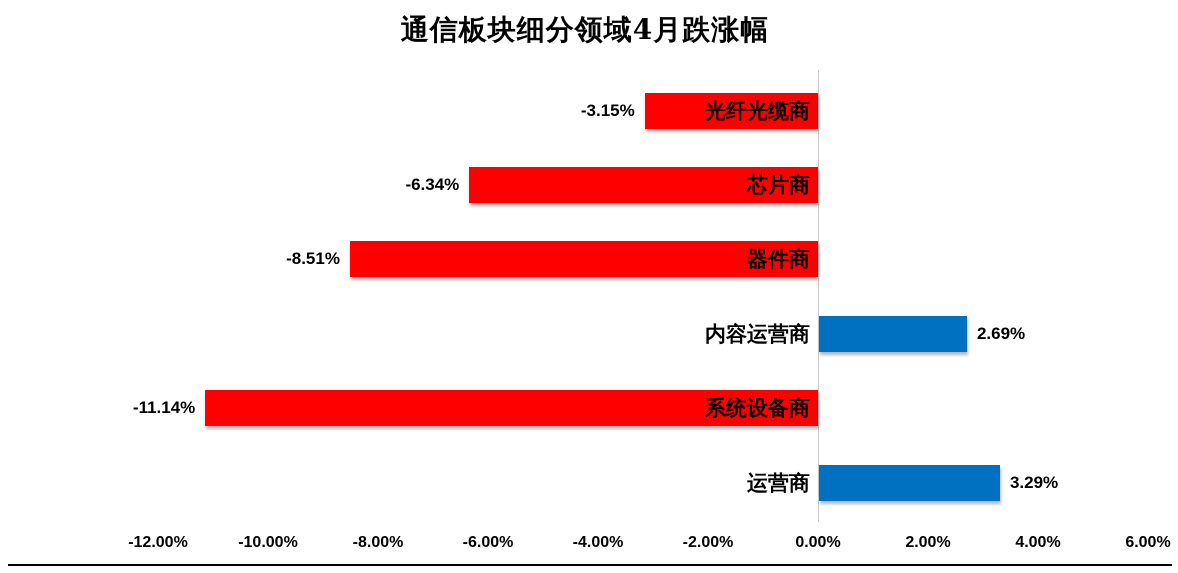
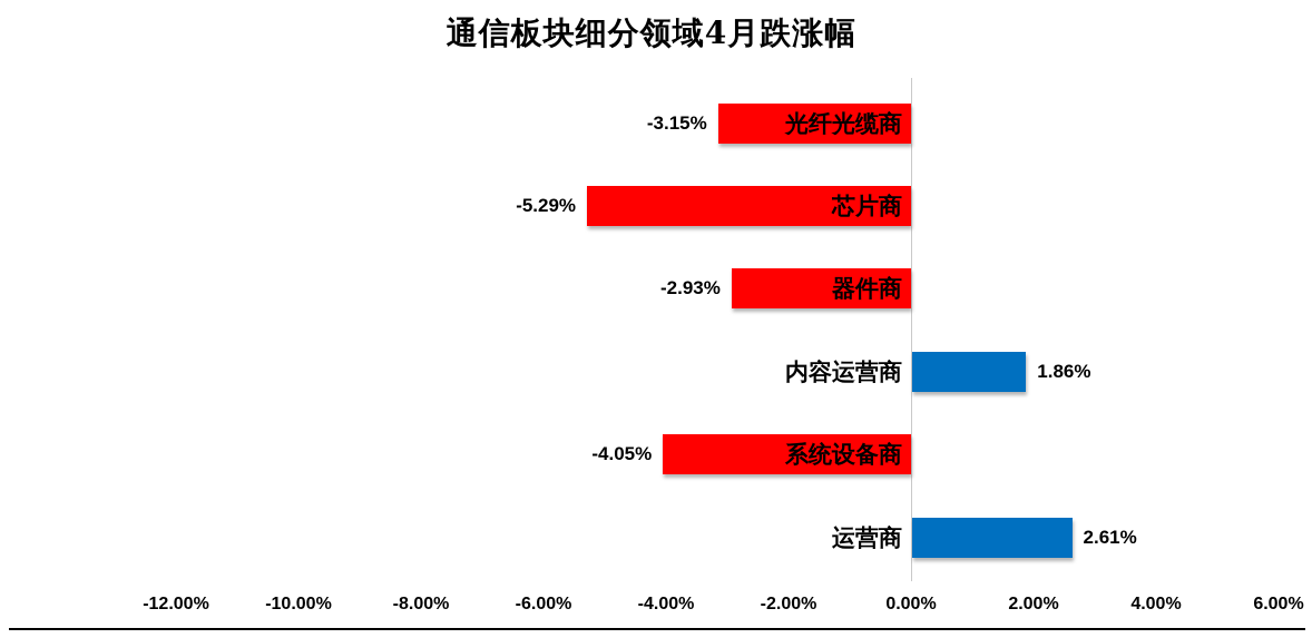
芯片商: -6.34% -> -5.29%
器件商: -8.51% -> -2.93%
内容运营商: 2.69% -> 1.86%
系统设备商: -11.14% -> -4.05%
运营商: 3.29% -> 2.61%
